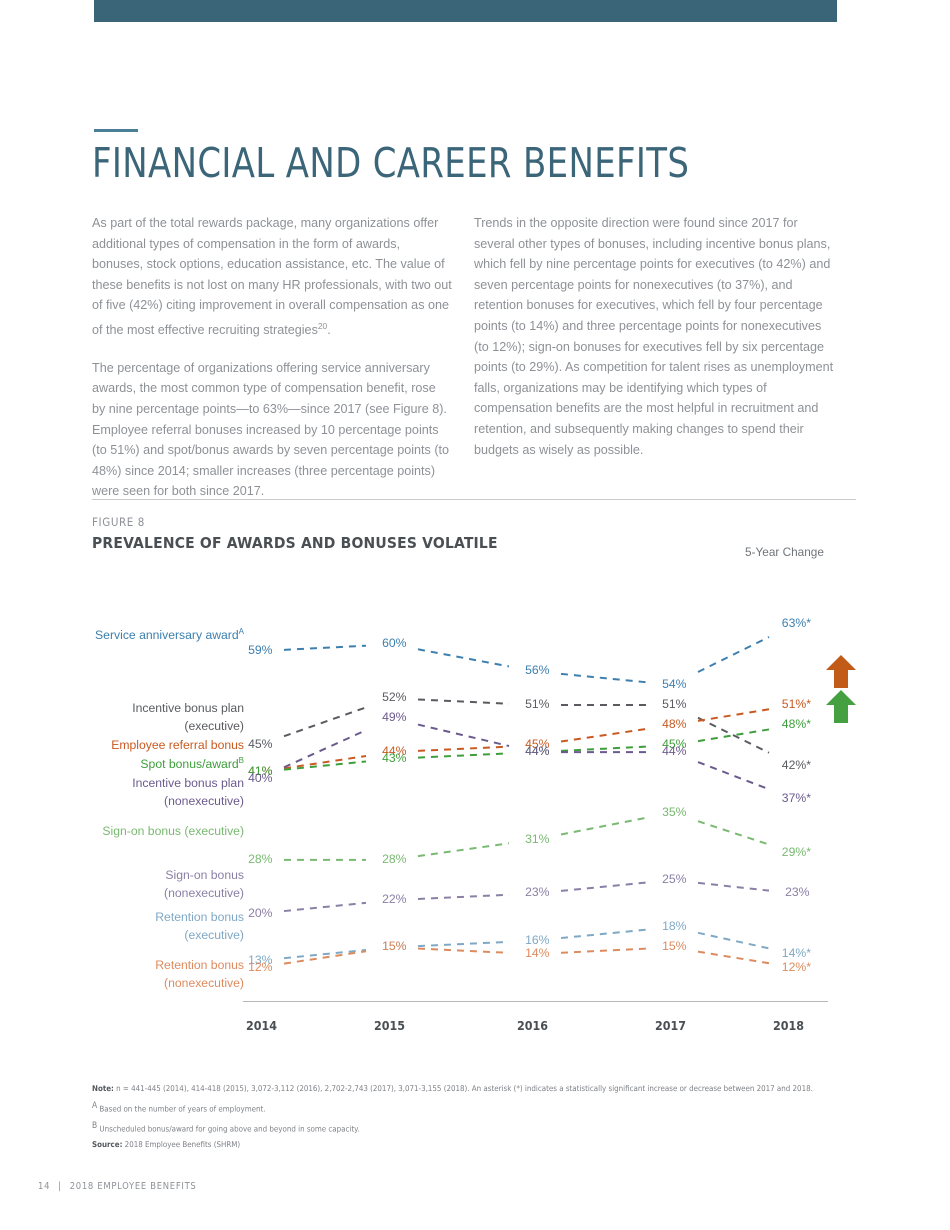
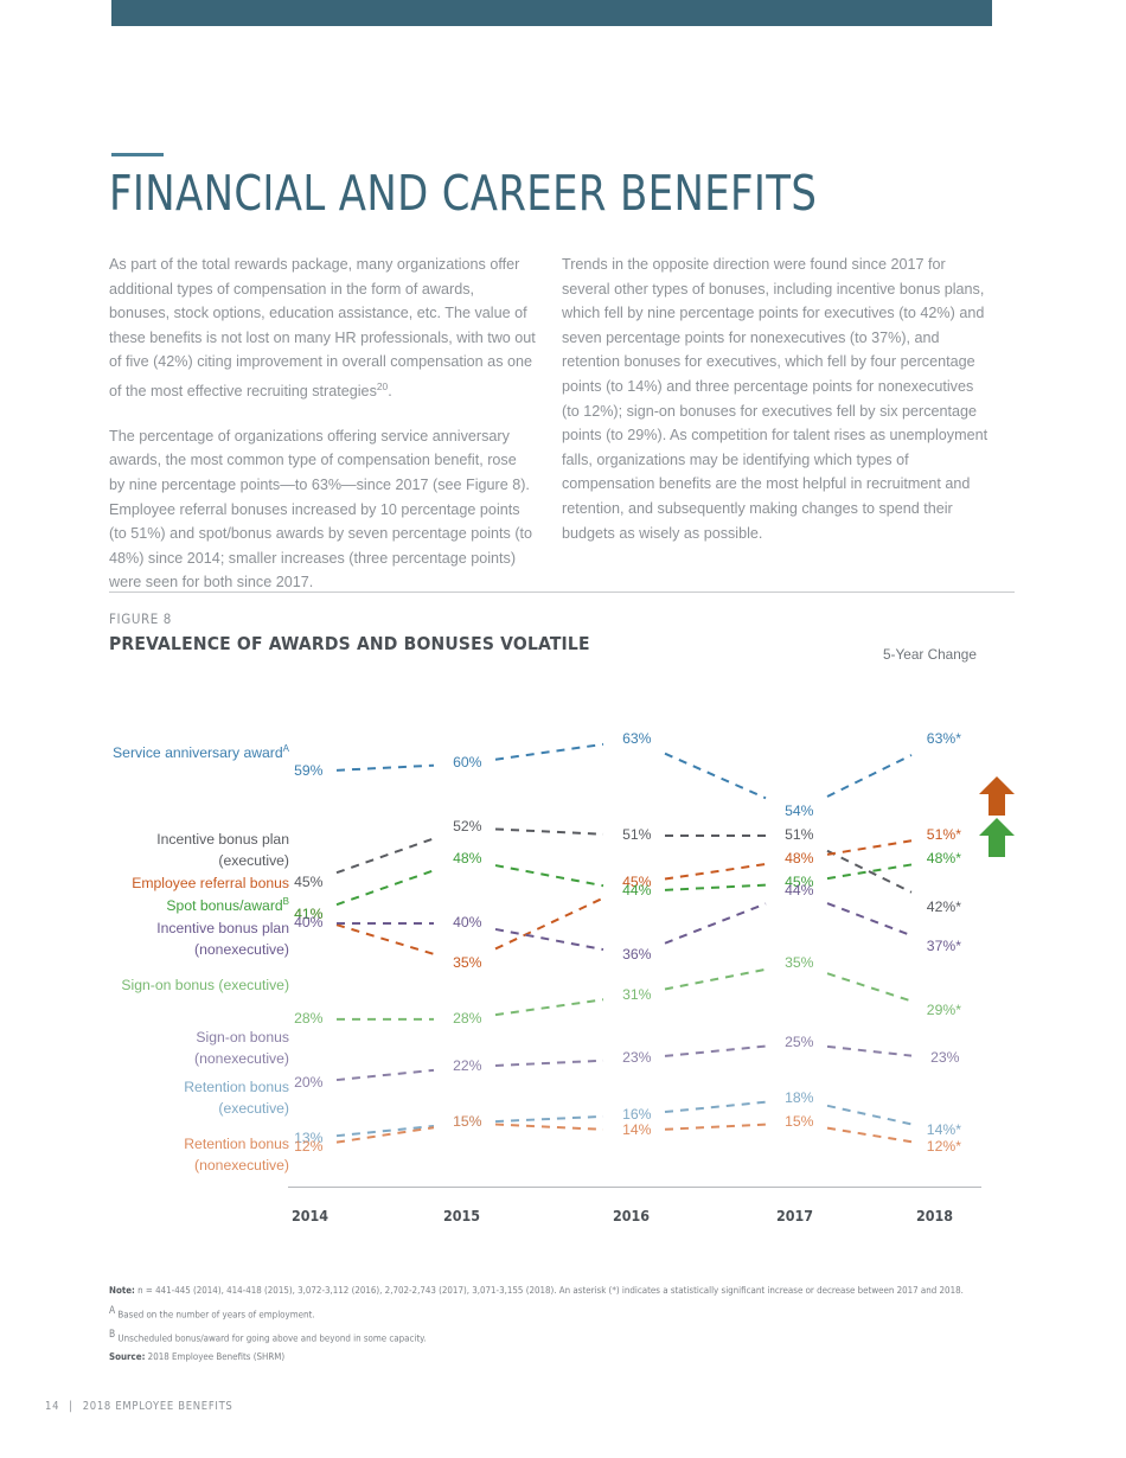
Employee referral bonus/2015: 44% -> 35%
Spot bonus/award/2015: 43% -> 48%
Incentive bonus plan (nonexecutive)/2015: 49% -> 40%
Service anniversary award/2016: 56% -> 63%
Incentive bonus plan (nonexecutive)/2016: 44% -> 36%
